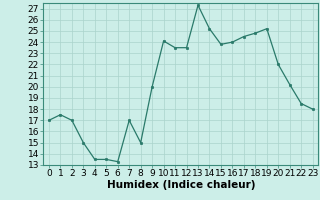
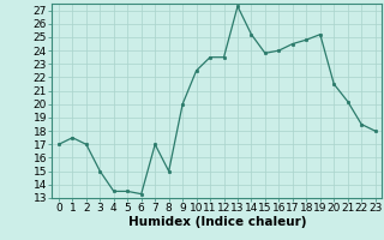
10: 24.1 -> 22.5
20: 22.0 -> 21.5
